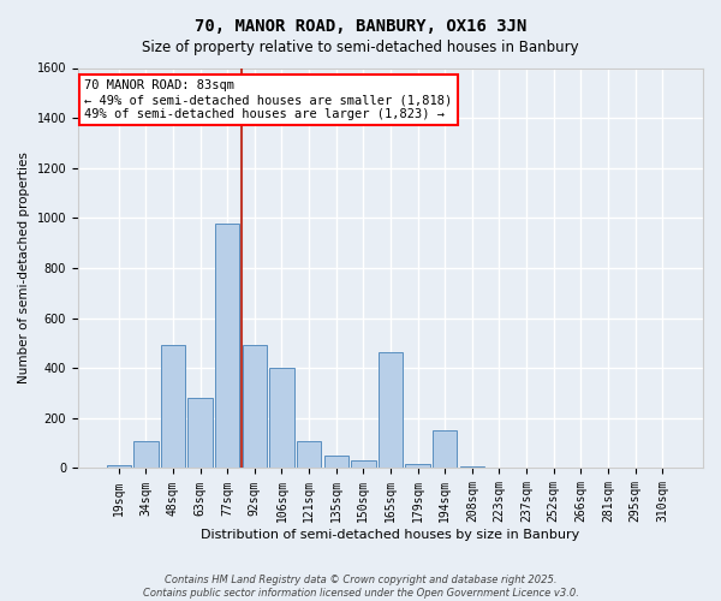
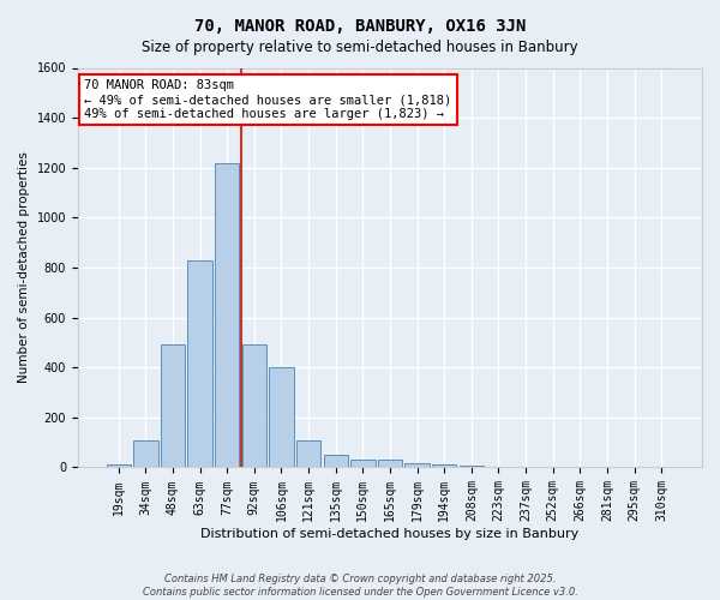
63sqm: 280 -> 830
77sqm: 980 -> 1220
165sqm: 465 -> 30
194sqm: 150 -> 10
